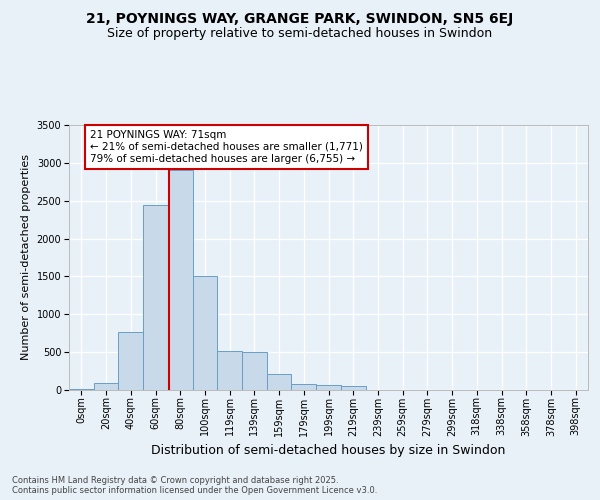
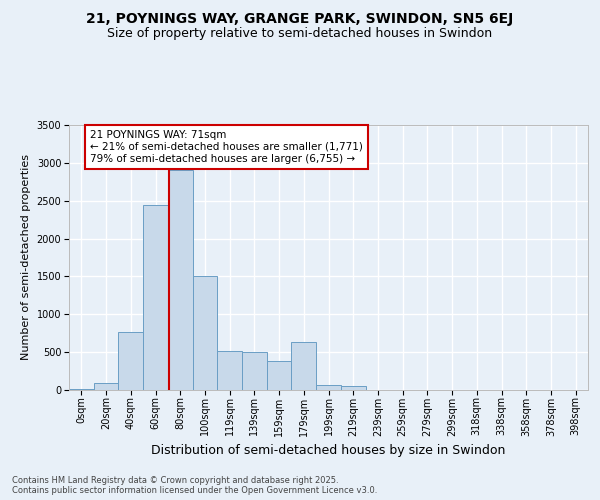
159sqm: 210 -> 380
179sqm: 80 -> 640
